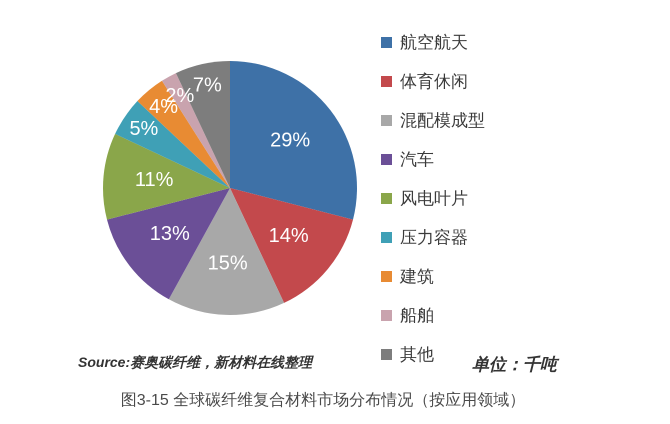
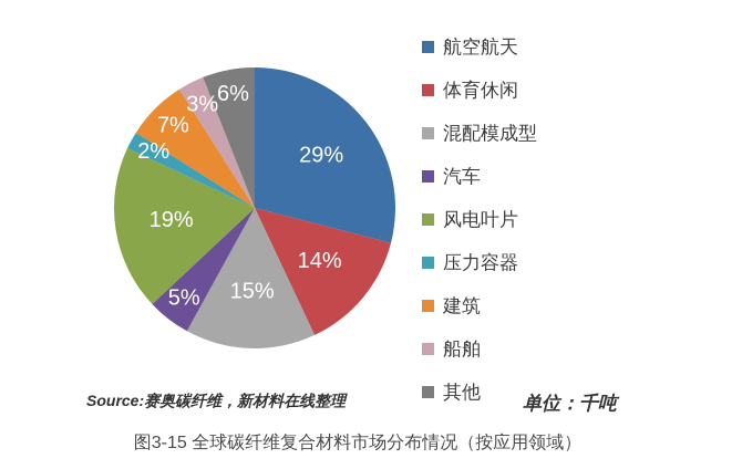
汽车: 13% -> 5%
风电叶片: 11% -> 19%
压力容器: 5% -> 2%
建筑: 4% -> 7%
船舶: 2% -> 3%
其他: 7% -> 6%
